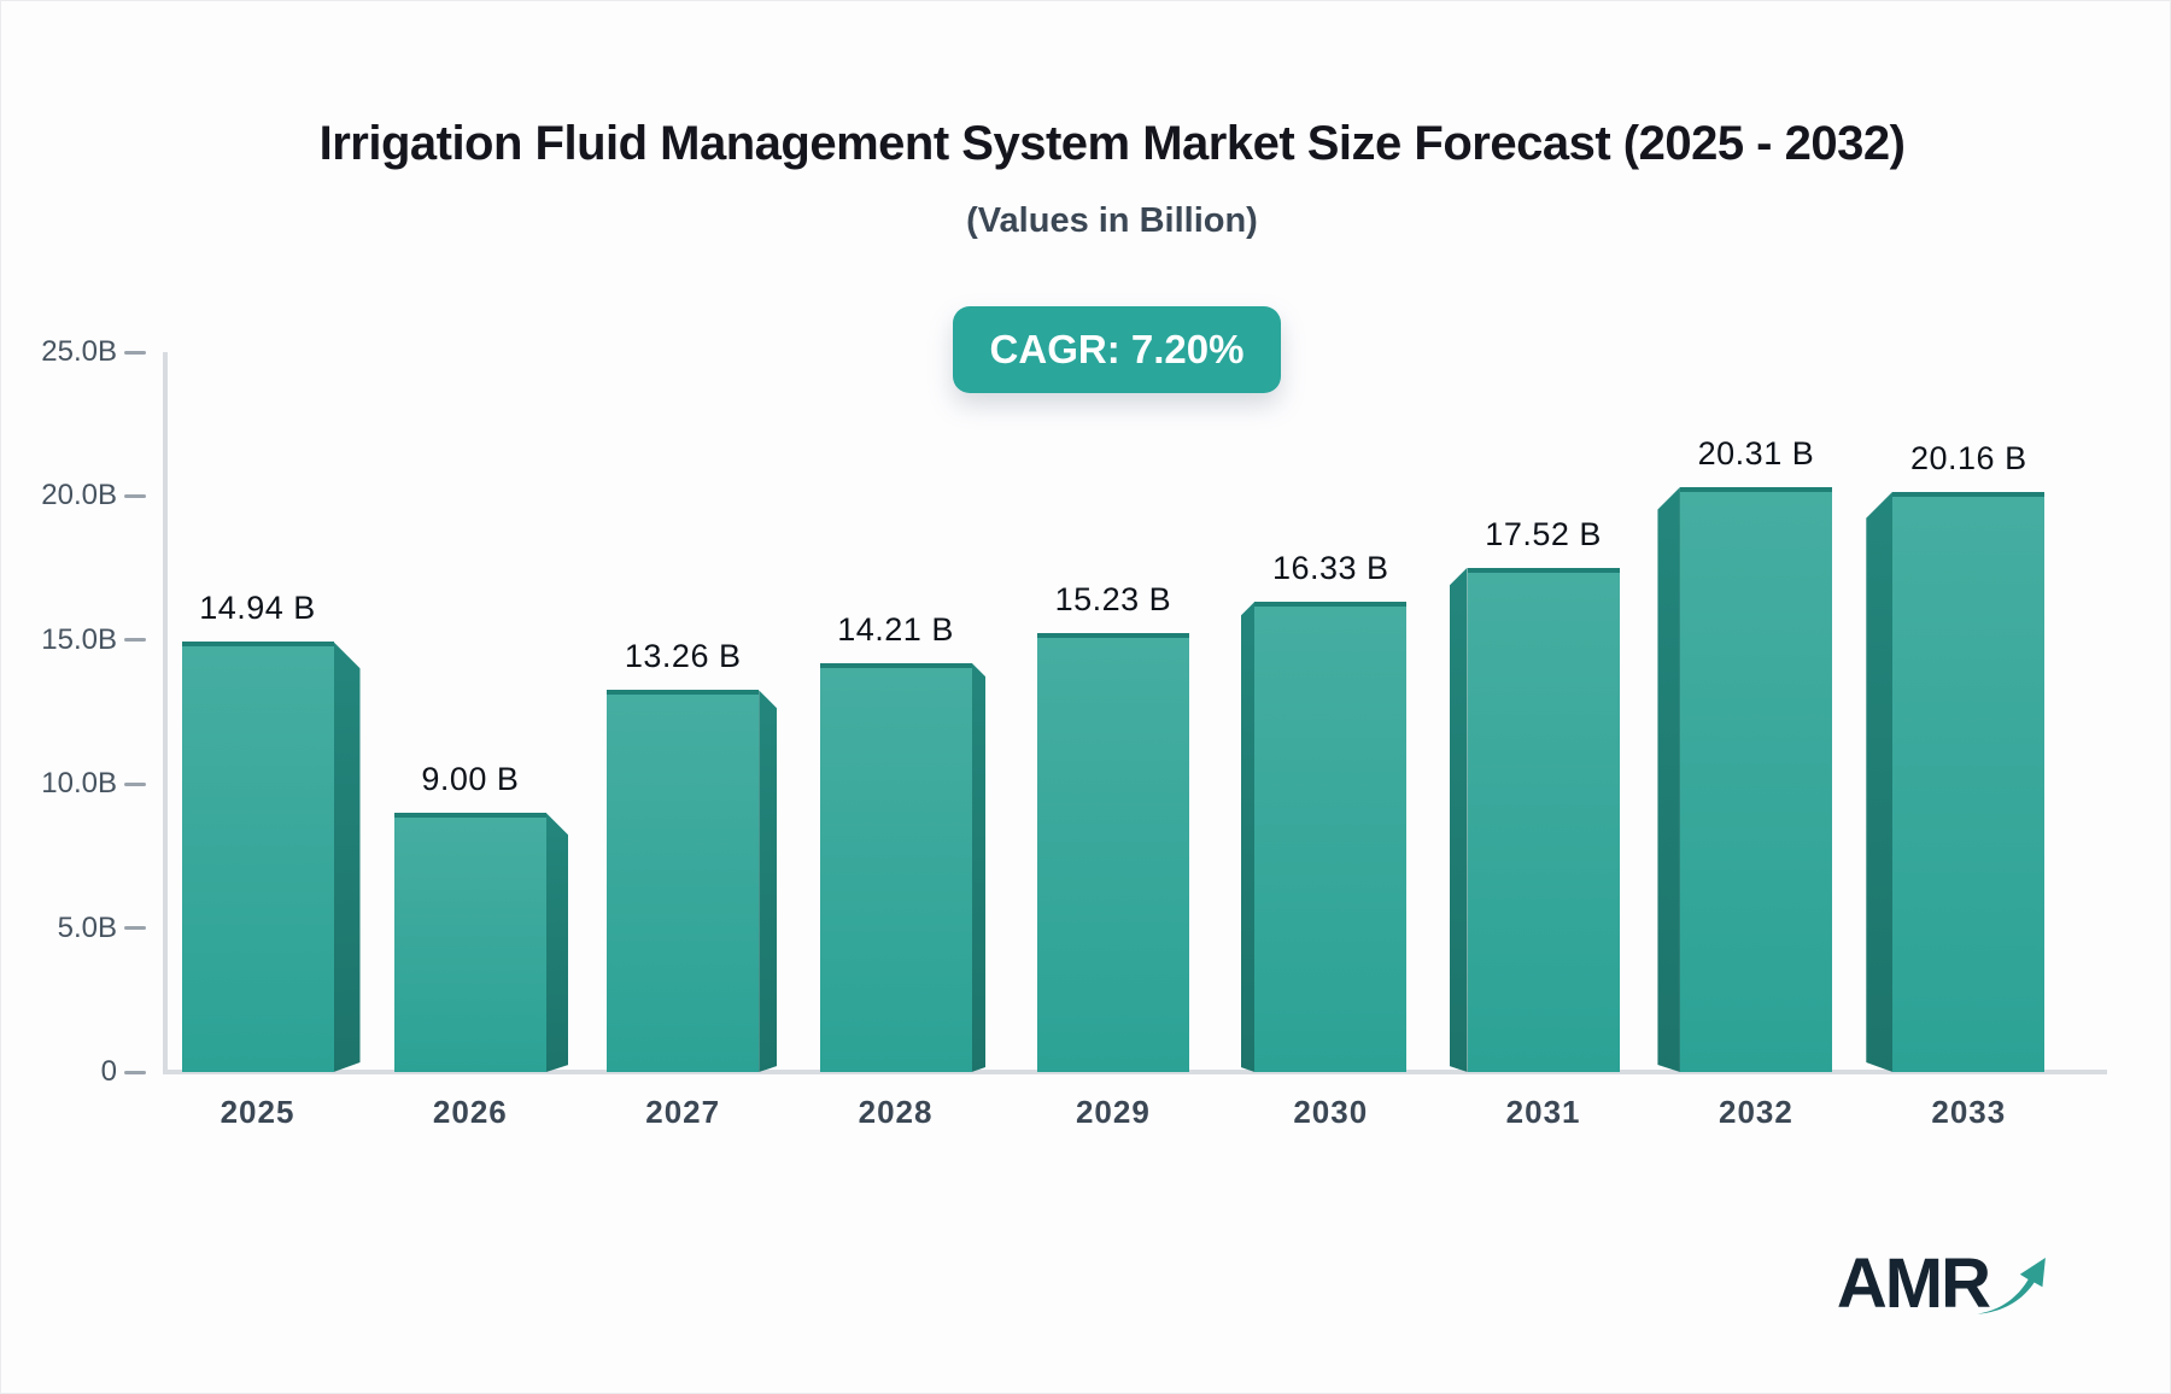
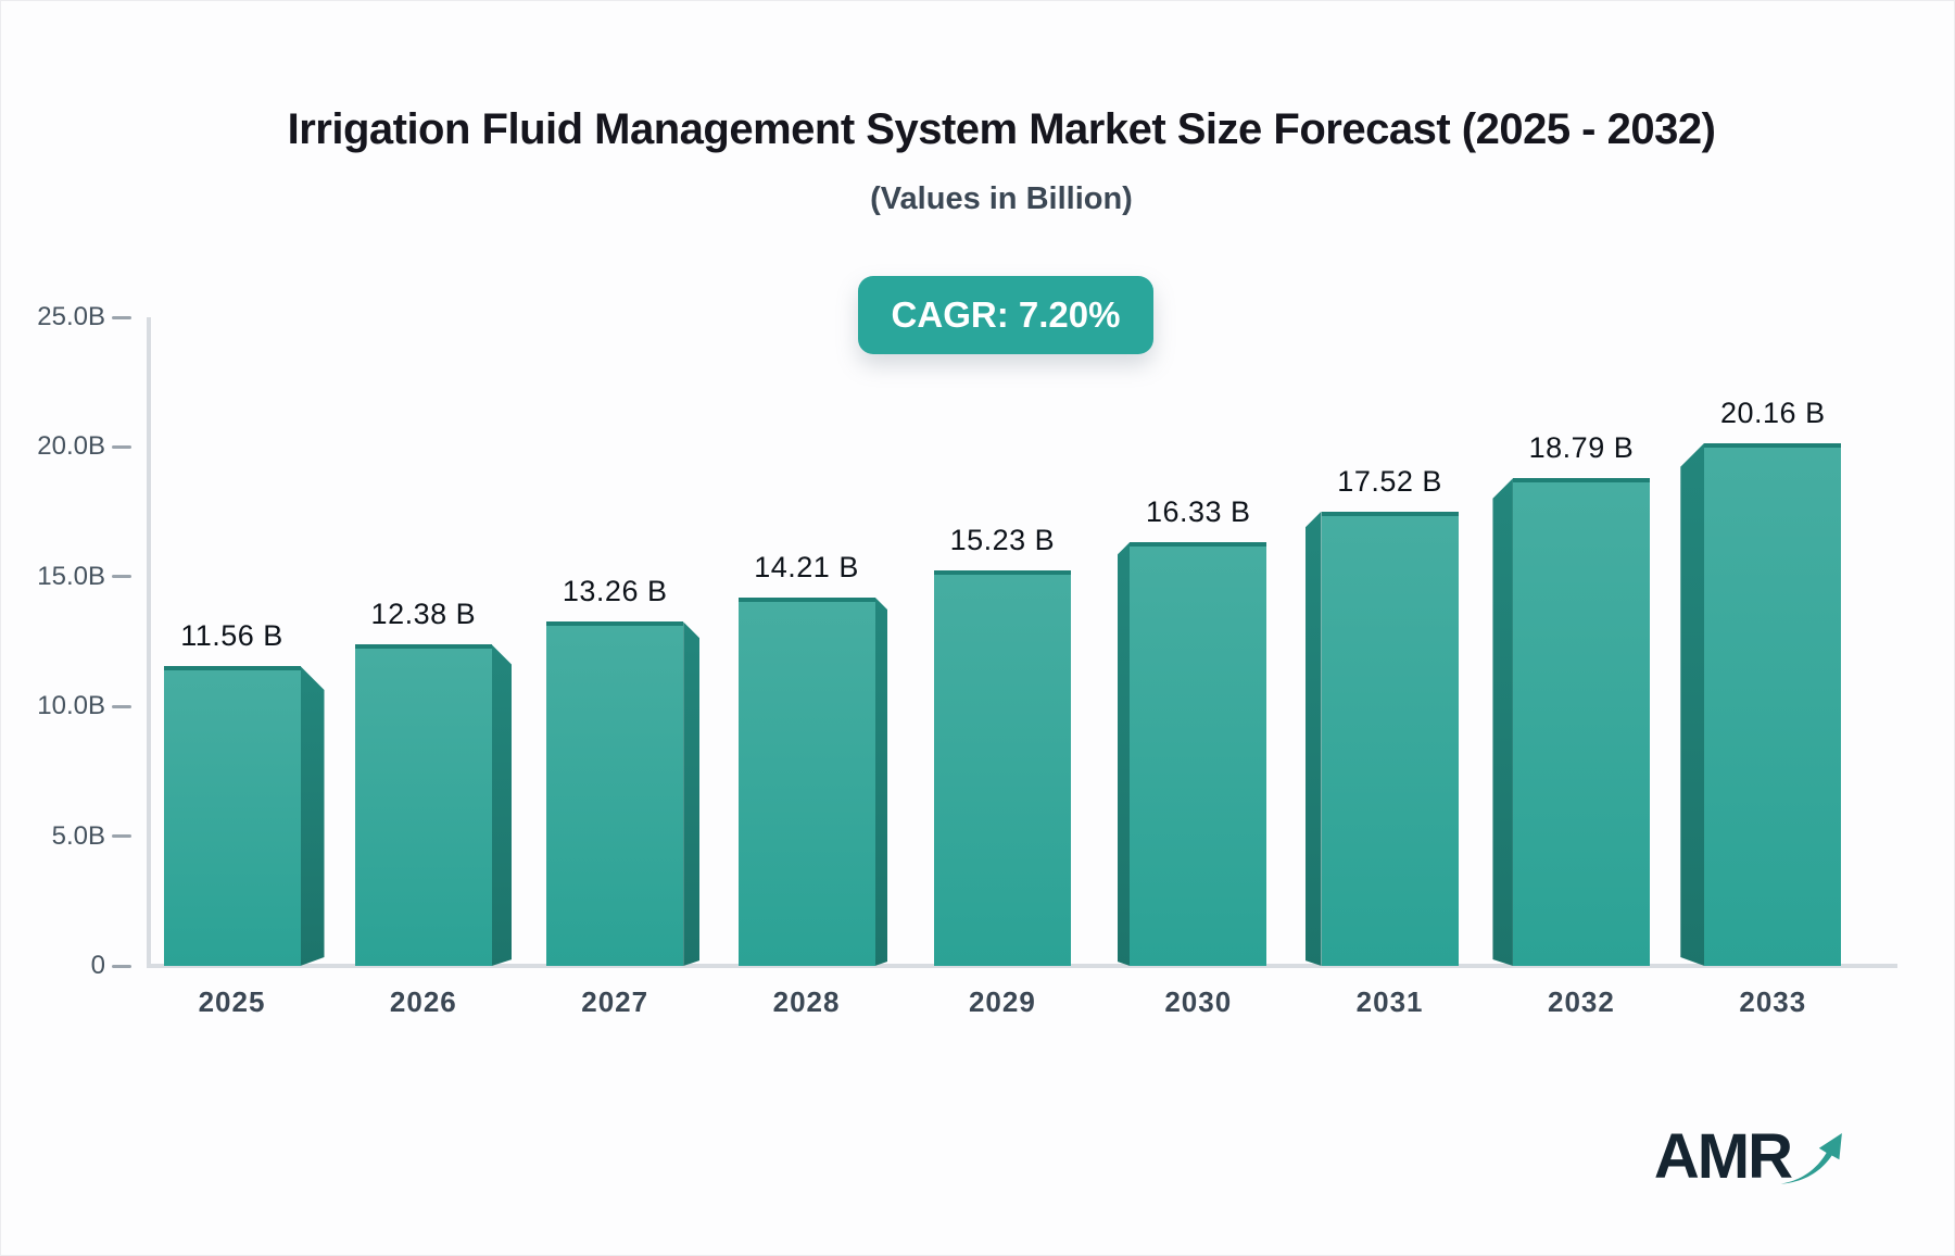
2025: 14.94 -> 11.56
2026: 9.00 -> 12.38
2032: 20.31 -> 18.79
